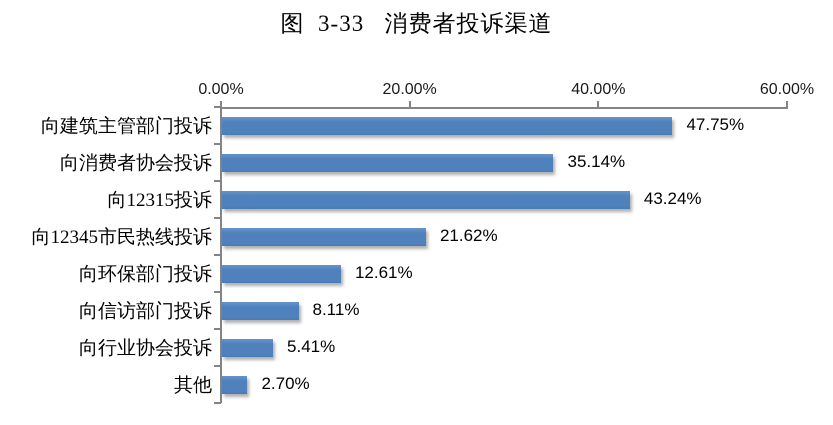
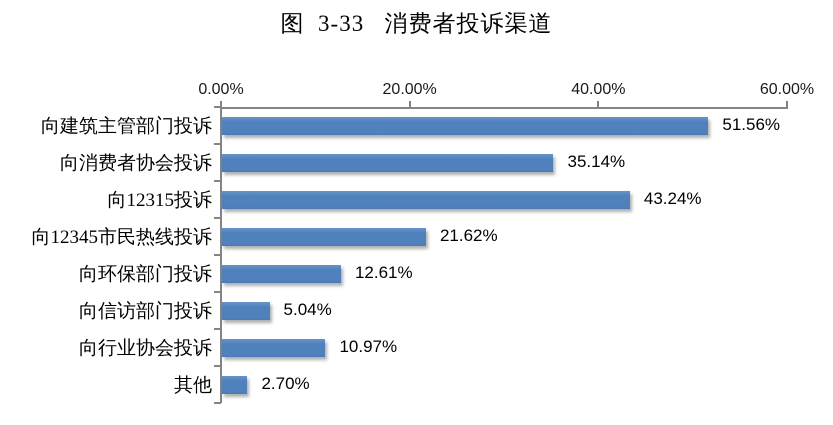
向建筑主管部门投诉: 47.75% -> 51.56%
向信访部门投诉: 8.11% -> 5.04%
向行业协会投诉: 5.41% -> 10.97%
